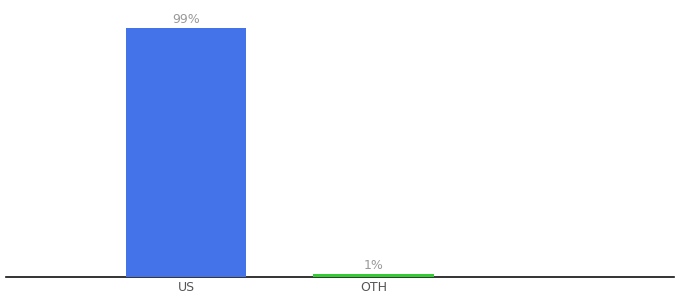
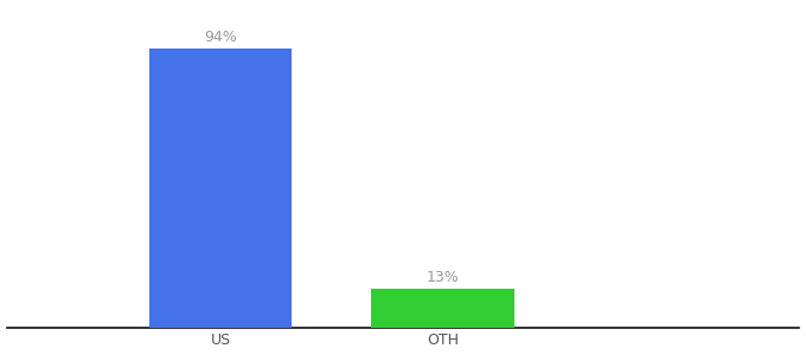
US: 99% -> 94%
OTH: 1% -> 13%
